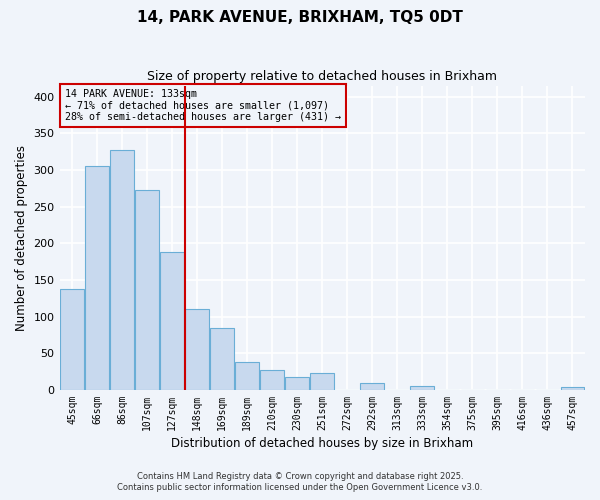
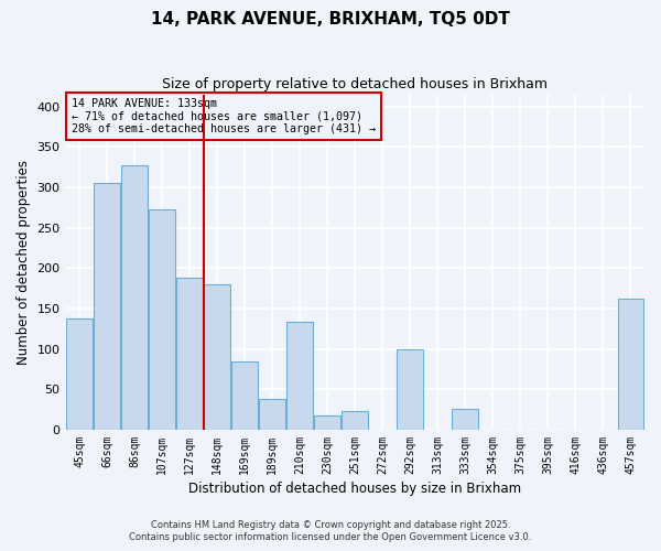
148sqm: 110 -> 180
210sqm: 27 -> 134
292sqm: 9 -> 100
333sqm: 5 -> 26
457sqm: 4 -> 162
